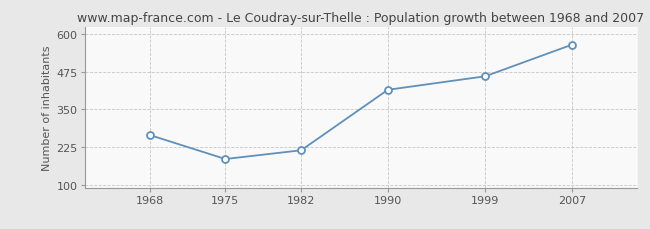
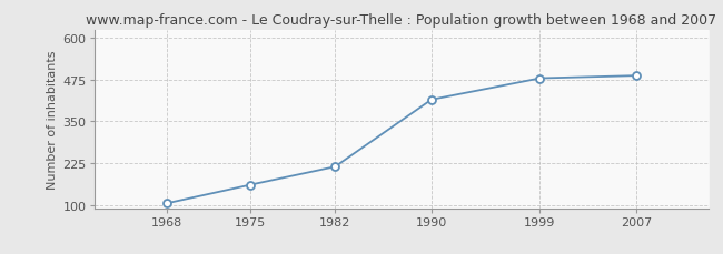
1968: 265 -> 104
1975: 185 -> 160
1999: 460 -> 479
2007: 565 -> 487
